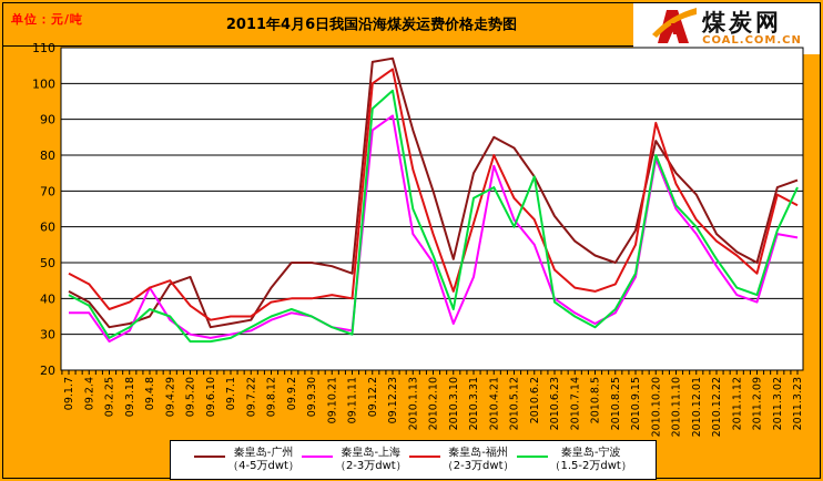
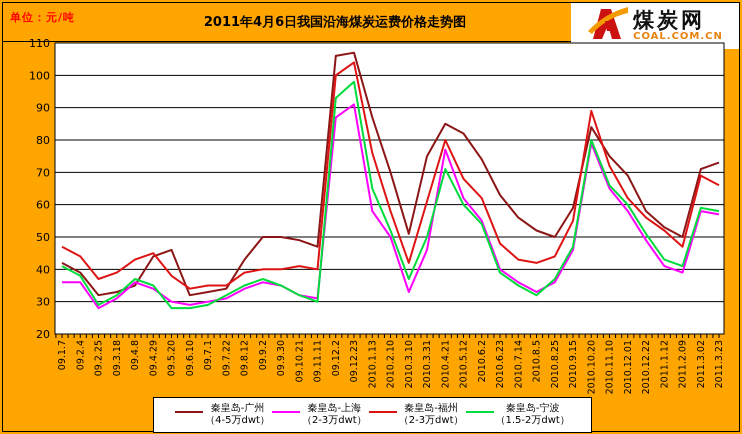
秦皇岛-上海/09.4.8: 43 -> 36
秦皇岛-宁波/2010.3.31: 68 -> 50
秦皇岛-宁波/2010.6.2: 74 -> 54
秦皇岛-宁波/2011.3.23: 71 -> 58
